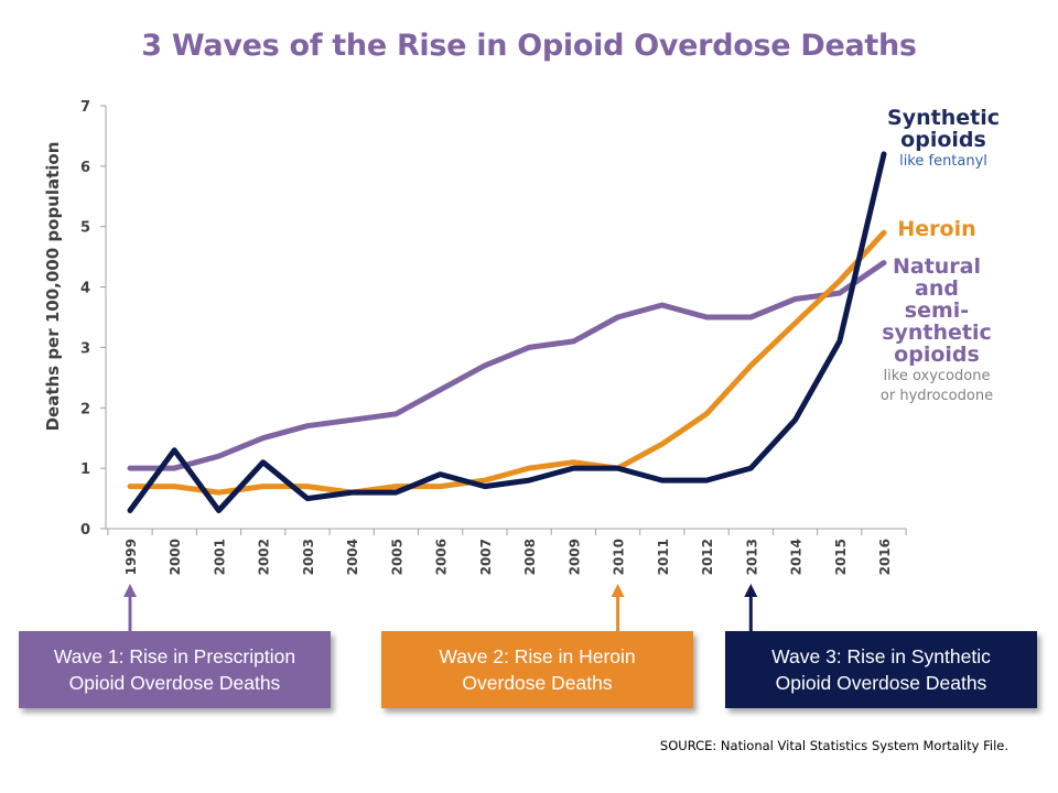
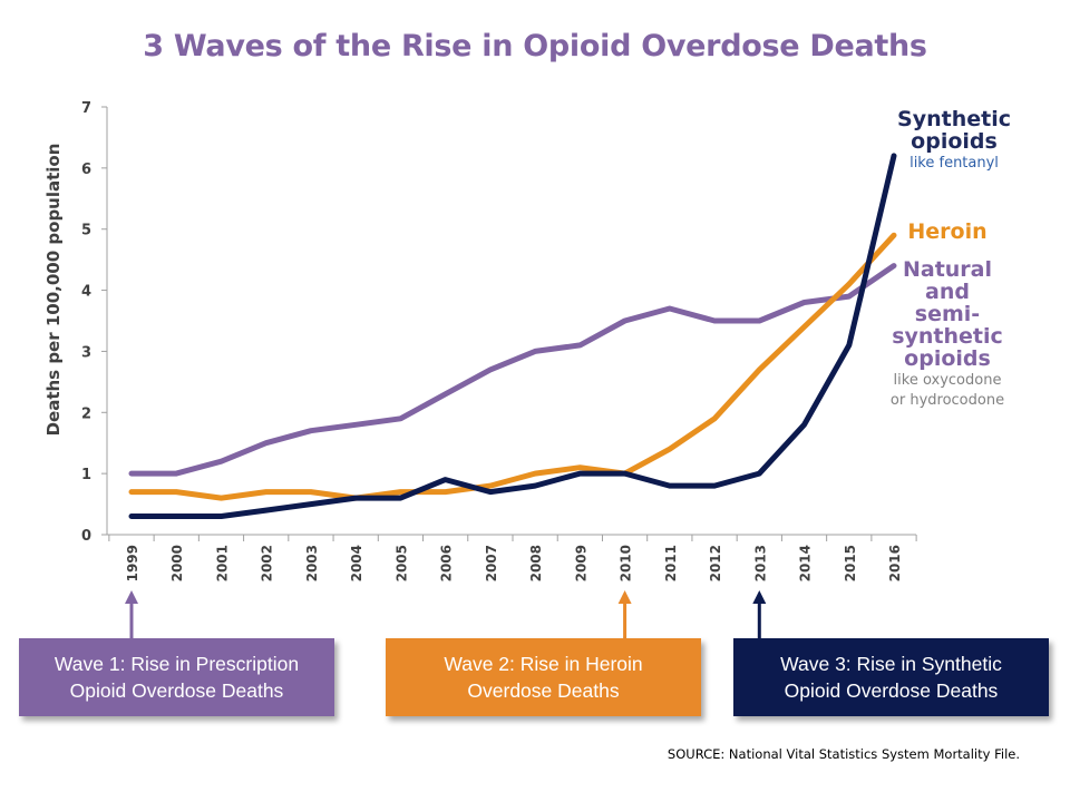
Synthetic opioids/2000: 1.3 -> 0.3
Synthetic opioids/2002: 1.1 -> 0.4
